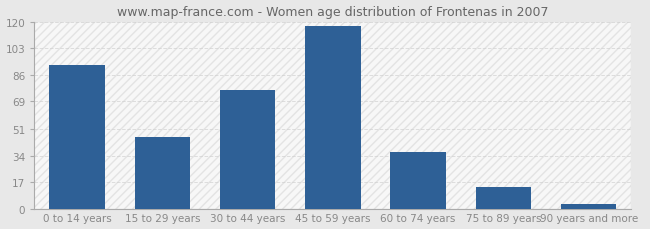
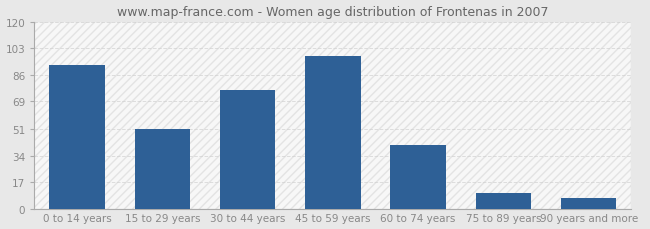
15 to 29 years: 46 -> 51
45 to 59 years: 117 -> 98
60 to 74 years: 36 -> 41
75 to 89 years: 14 -> 10
90 years and more: 3 -> 7
